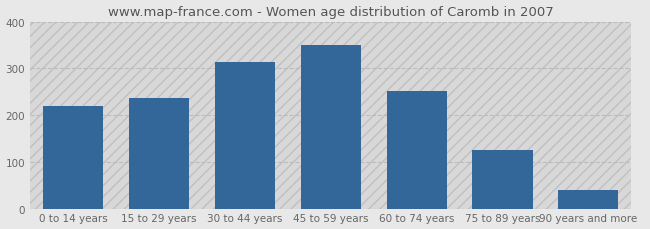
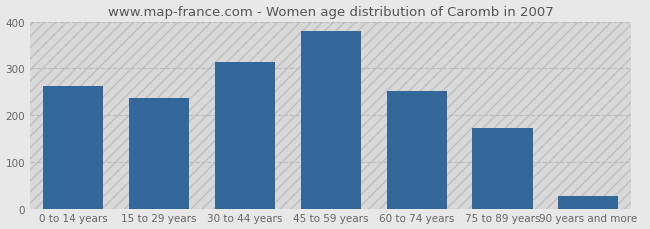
0 to 14 years: 220 -> 262
45 to 59 years: 350 -> 379
75 to 89 years: 125 -> 173
90 years and more: 40 -> 26
